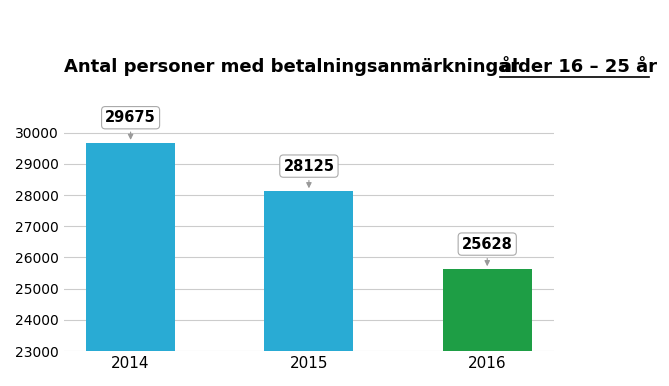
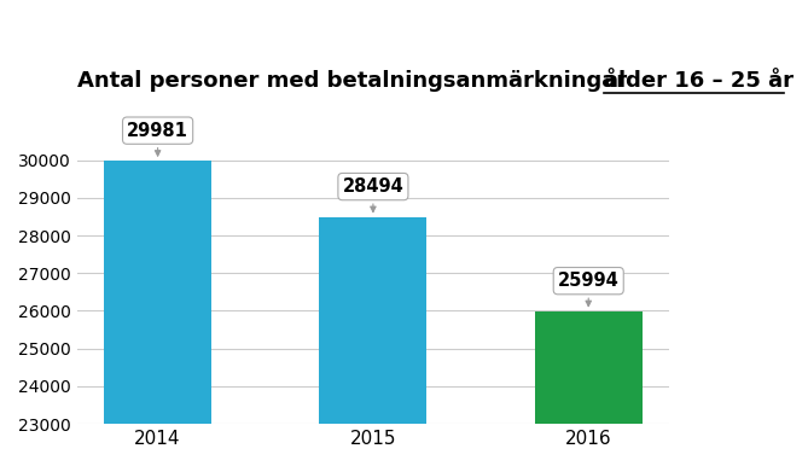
2014: 29675 -> 29981
2015: 28125 -> 28494
2016: 25628 -> 25994
